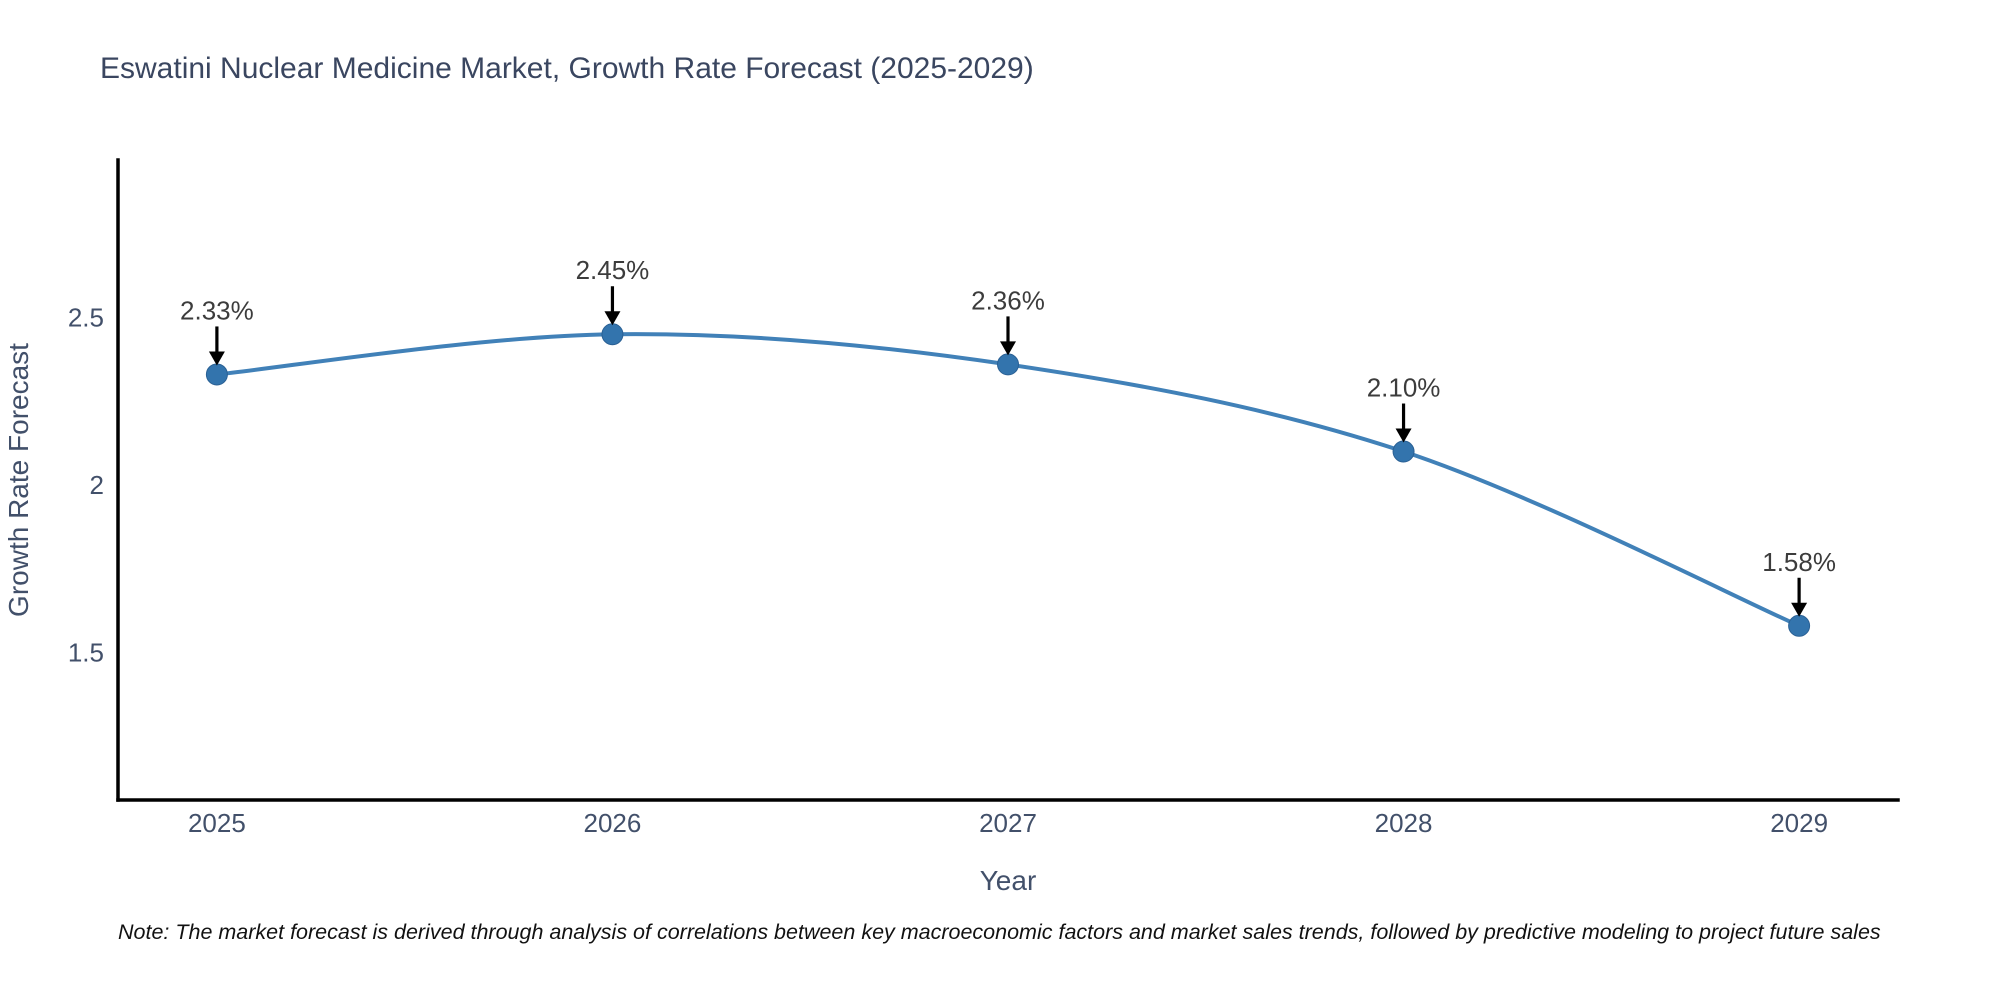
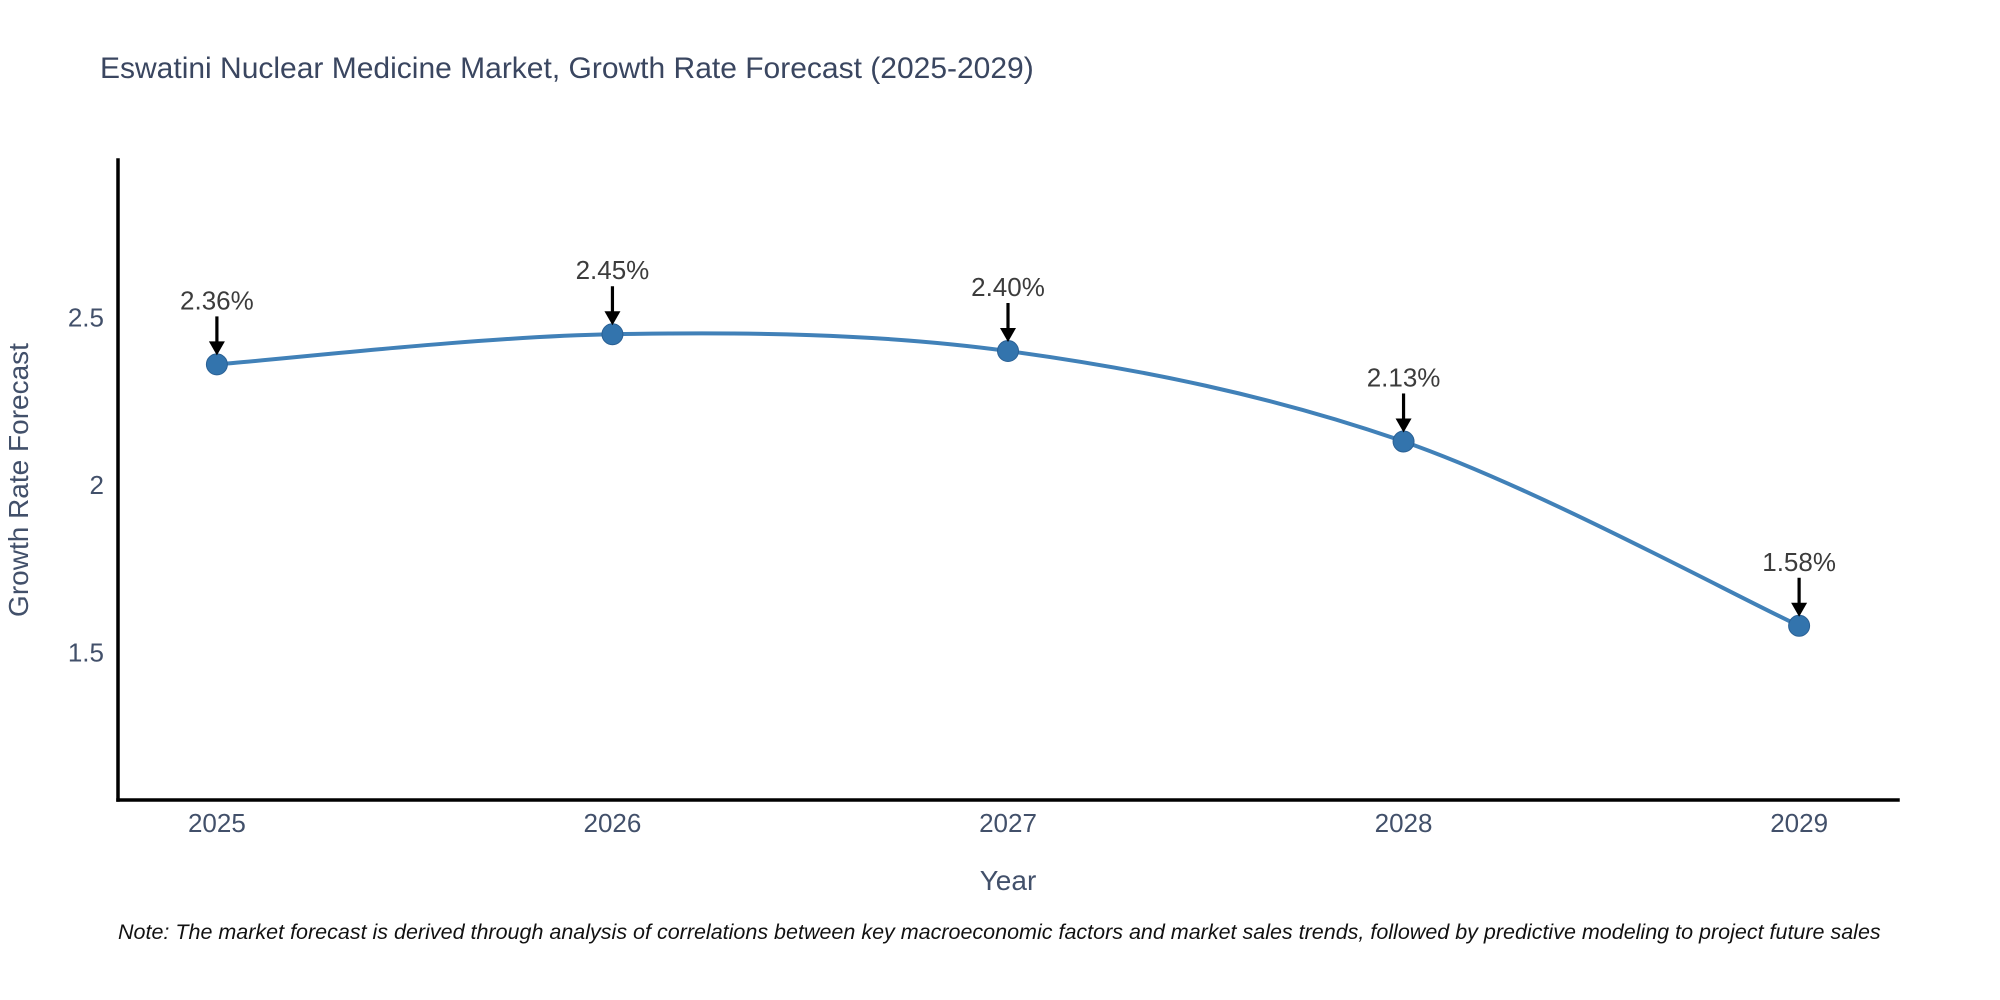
2025: 2.33% -> 2.36%
2027: 2.36% -> 2.40%
2028: 2.10% -> 2.13%
